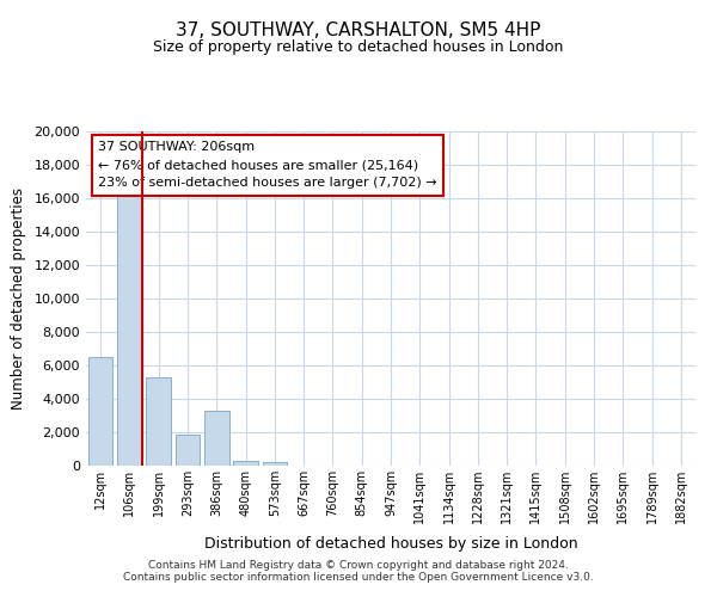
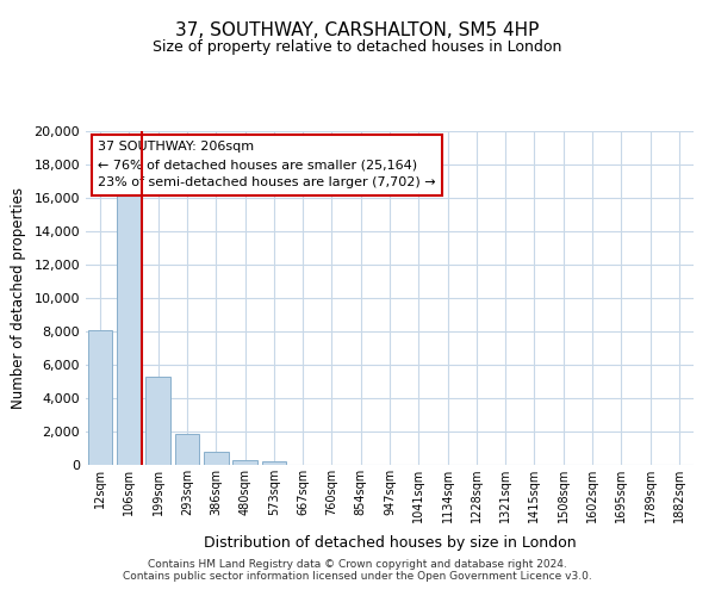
12sqm: 6,500 -> 8,100
386sqm: 3,300 -> 800
